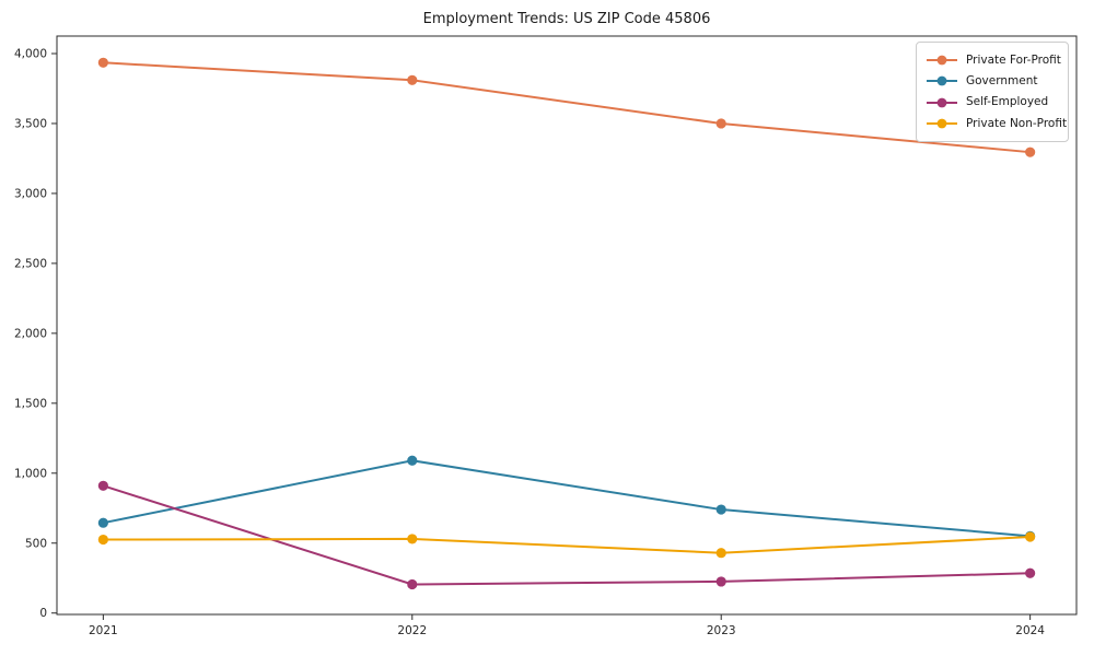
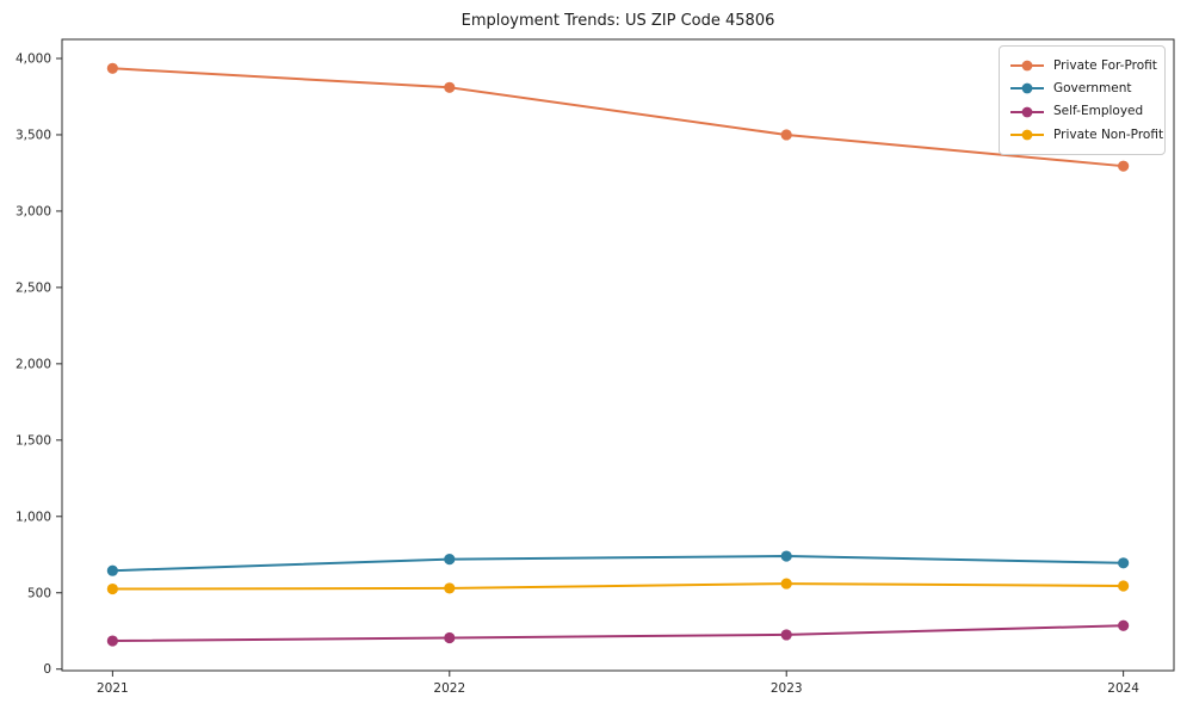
Self-Employed/2021: 910 -> 180
Government/2022: 1090 -> 720
Private Non-Profit/2023: 430 -> 560
Government/2024: 550 -> 700
